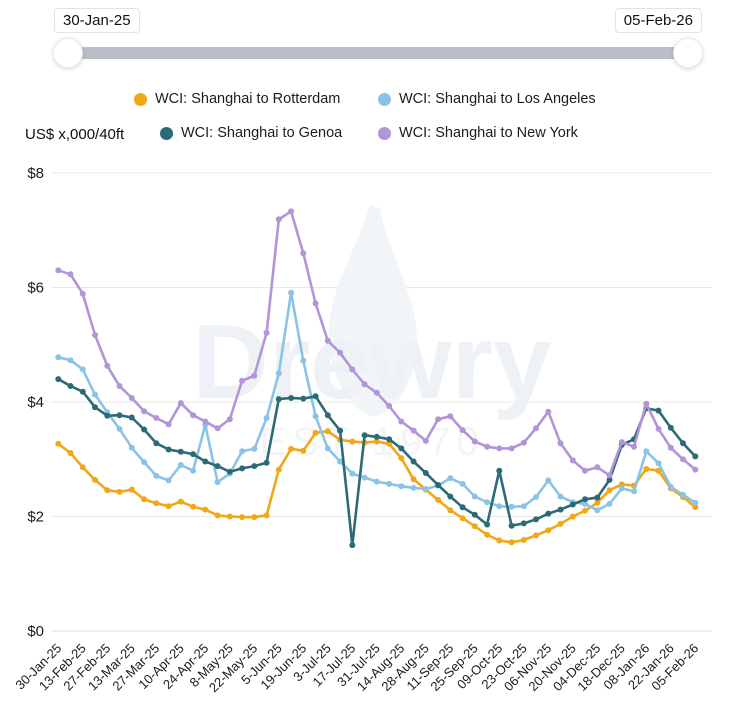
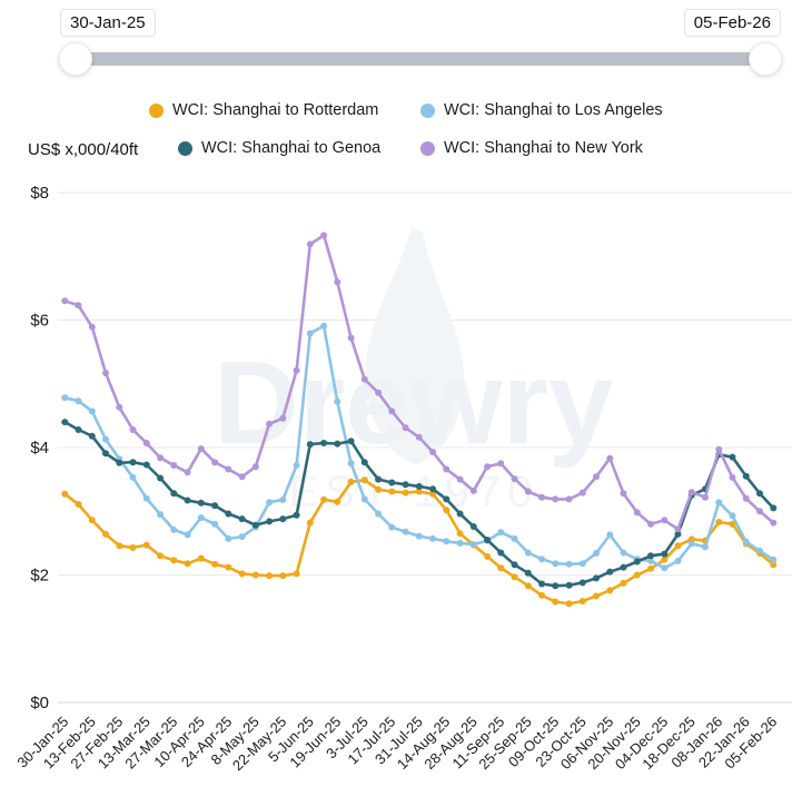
WCI: Shanghai to Los Angeles/24-Apr-25: $3.6 -> $2.6
WCI: Shanghai to Los Angeles/5-Jun-25: $4.5 -> $5.8
WCI: Shanghai to Genoa/17-Jul-25: $1.5 -> $3.5
WCI: Shanghai to Genoa/09-Oct-25: $2.8 -> $1.8
